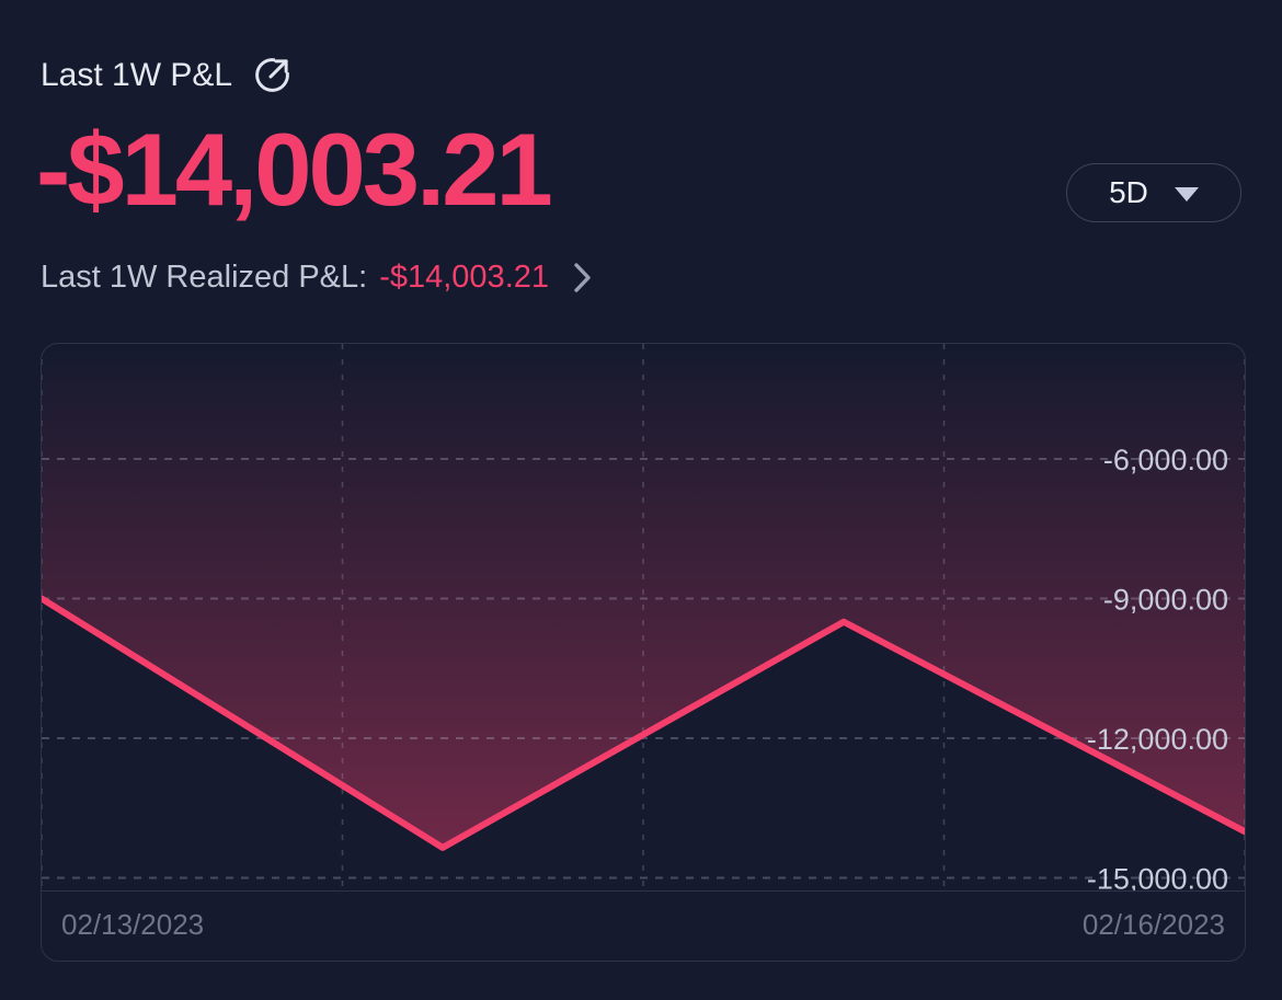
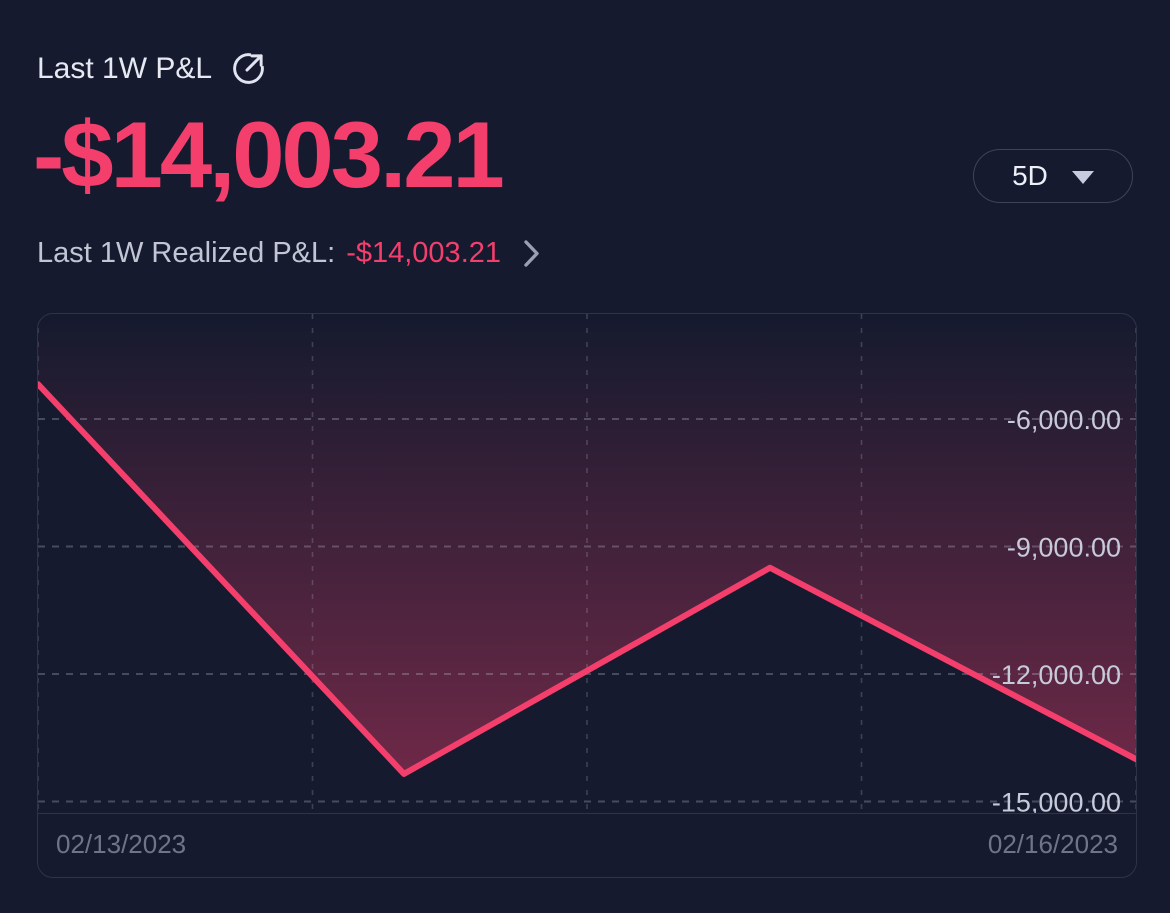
02/13/2023: -9000 -> -5200
